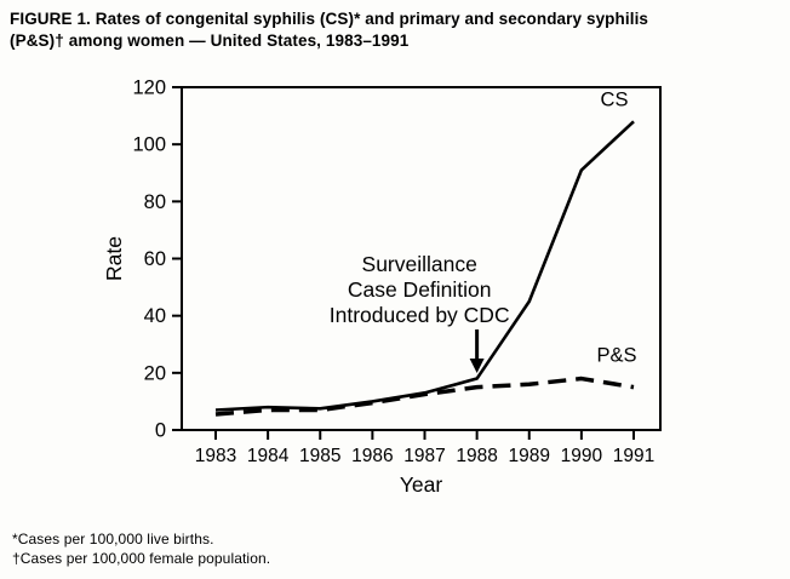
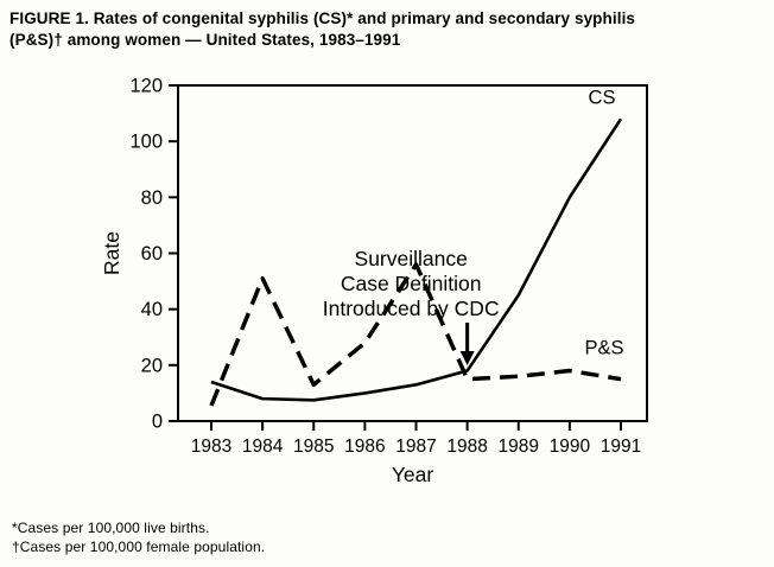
CS/1983: 7 -> 14
P&S/1984: 7 -> 51
P&S/1985: 7 -> 13
P&S/1986: 10 -> 28
P&S/1987: 12 -> 56
CS/1990: 91 -> 80
